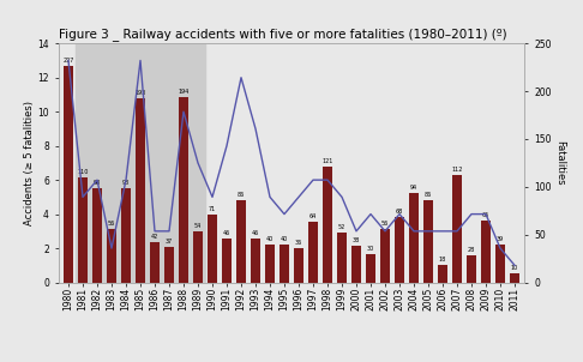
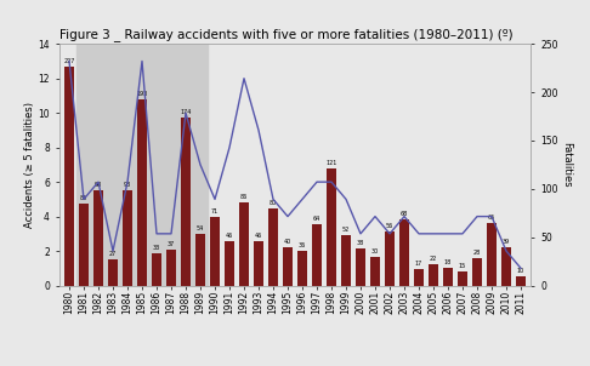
Fatalities/1981: 110 -> 85
Fatalities/1983: 56 -> 27
Fatalities/1986: 42 -> 33
Fatalities/1988: 194 -> 174
Fatalities/1994: 40 -> 80
Fatalities/2004: 94 -> 17
Fatalities/2005: 86 -> 22
Fatalities/2007: 112 -> 15
